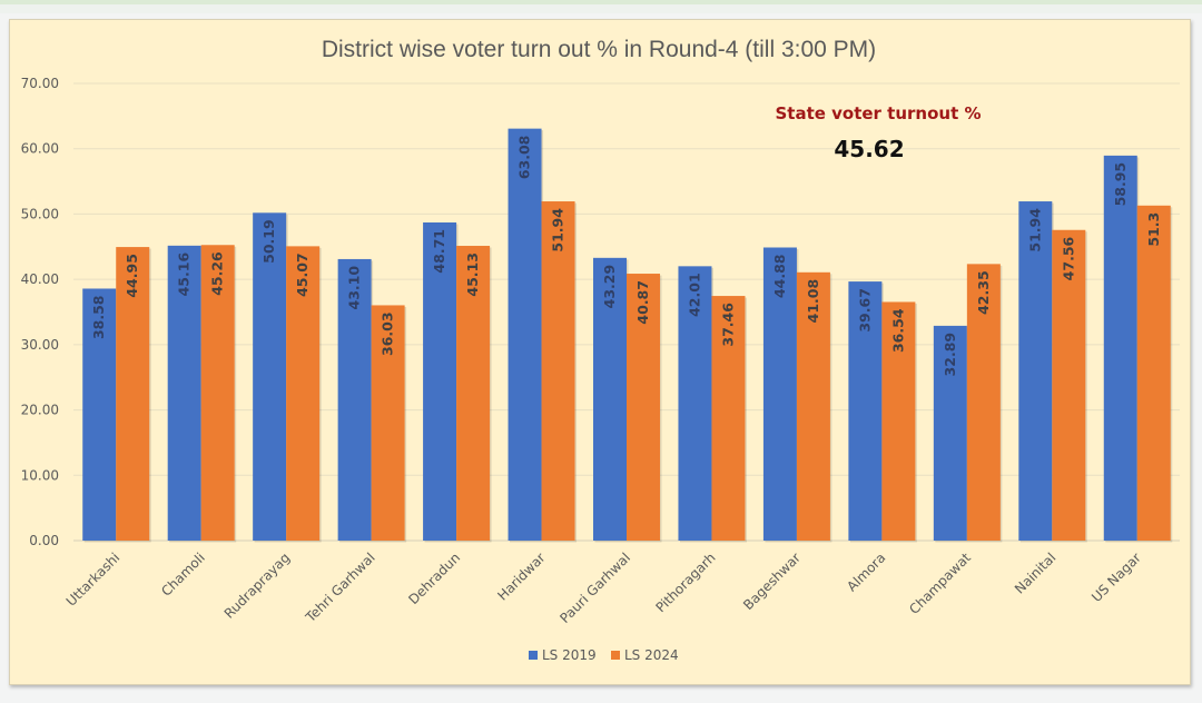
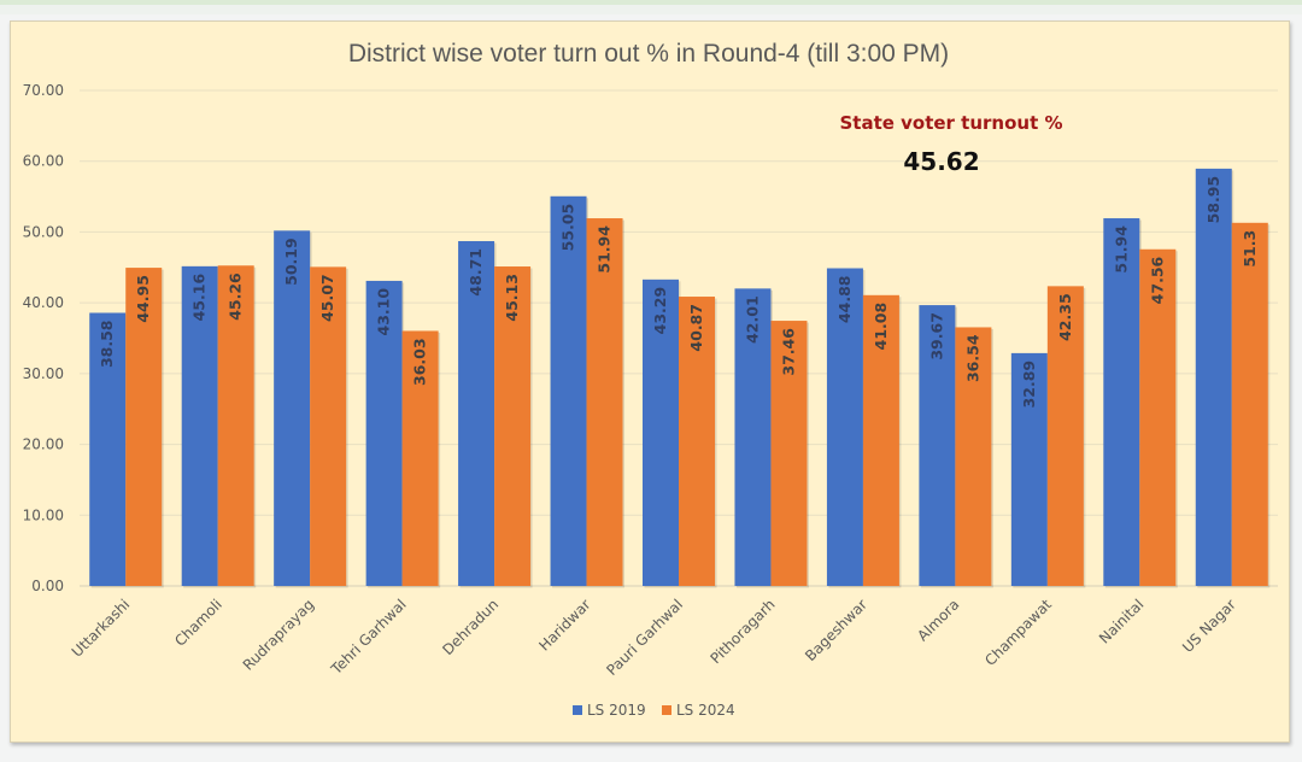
LS 2019/Haridwar: 63.08 -> 55.05
